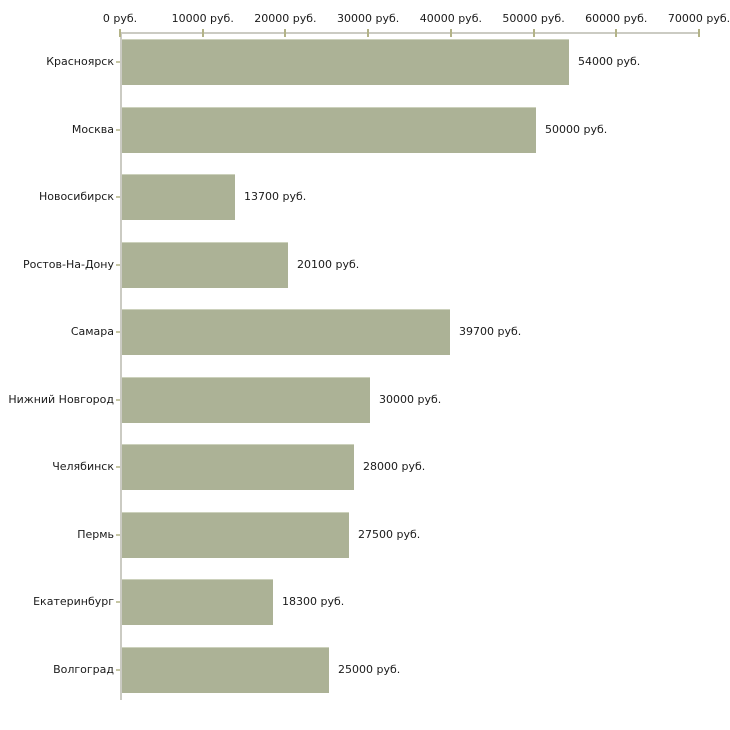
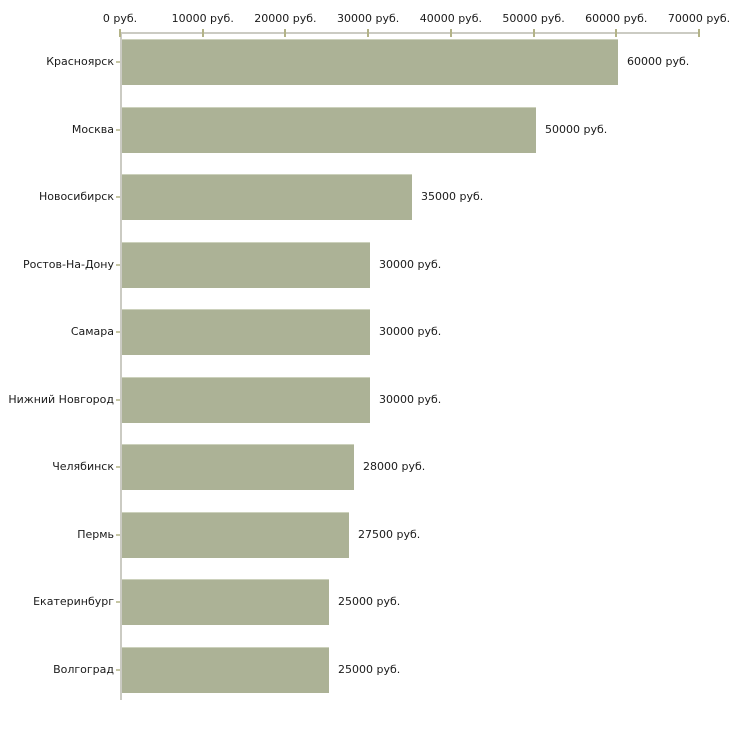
Красноярск: 54000 -> 60000
Новосибирск: 13700 -> 35000
Ростов-На-Дону: 20100 -> 30000
Самара: 39700 -> 30000
Екатеринбург: 18300 -> 25000
